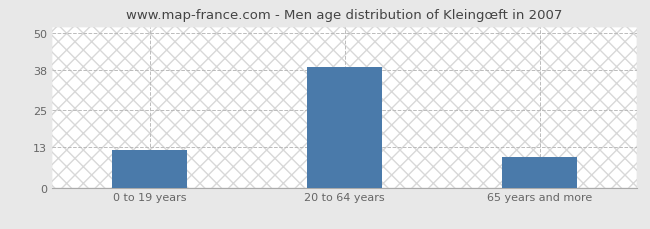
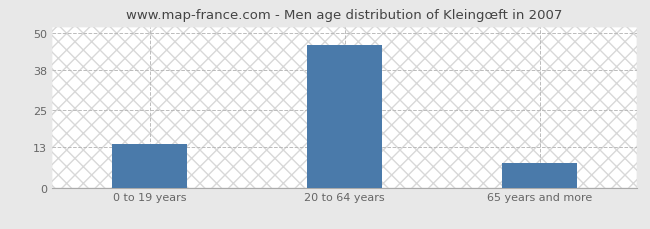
0 to 19 years: 12 -> 14
20 to 64 years: 39 -> 46
65 years and more: 10 -> 8
